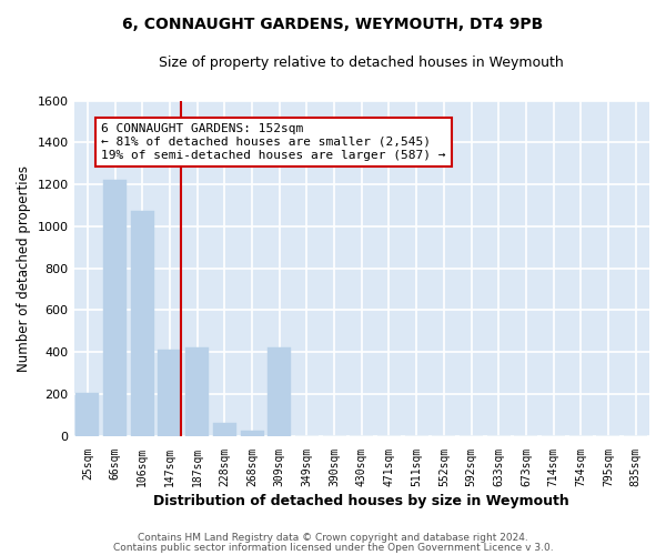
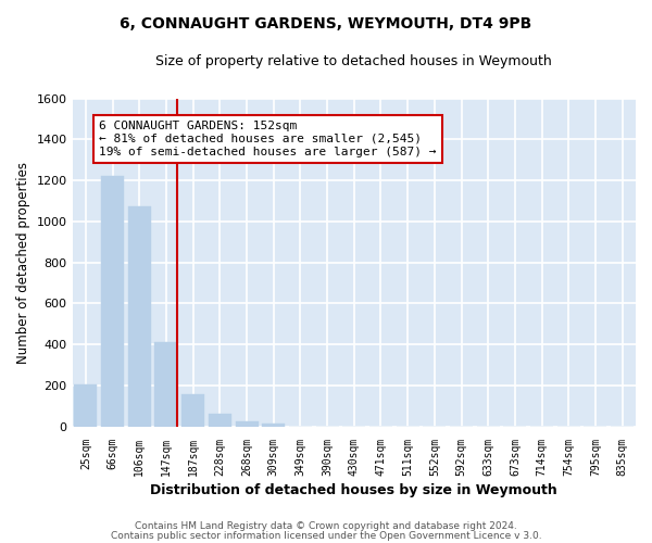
187sqm: 420 -> 160
309sqm: 420 -> 20
